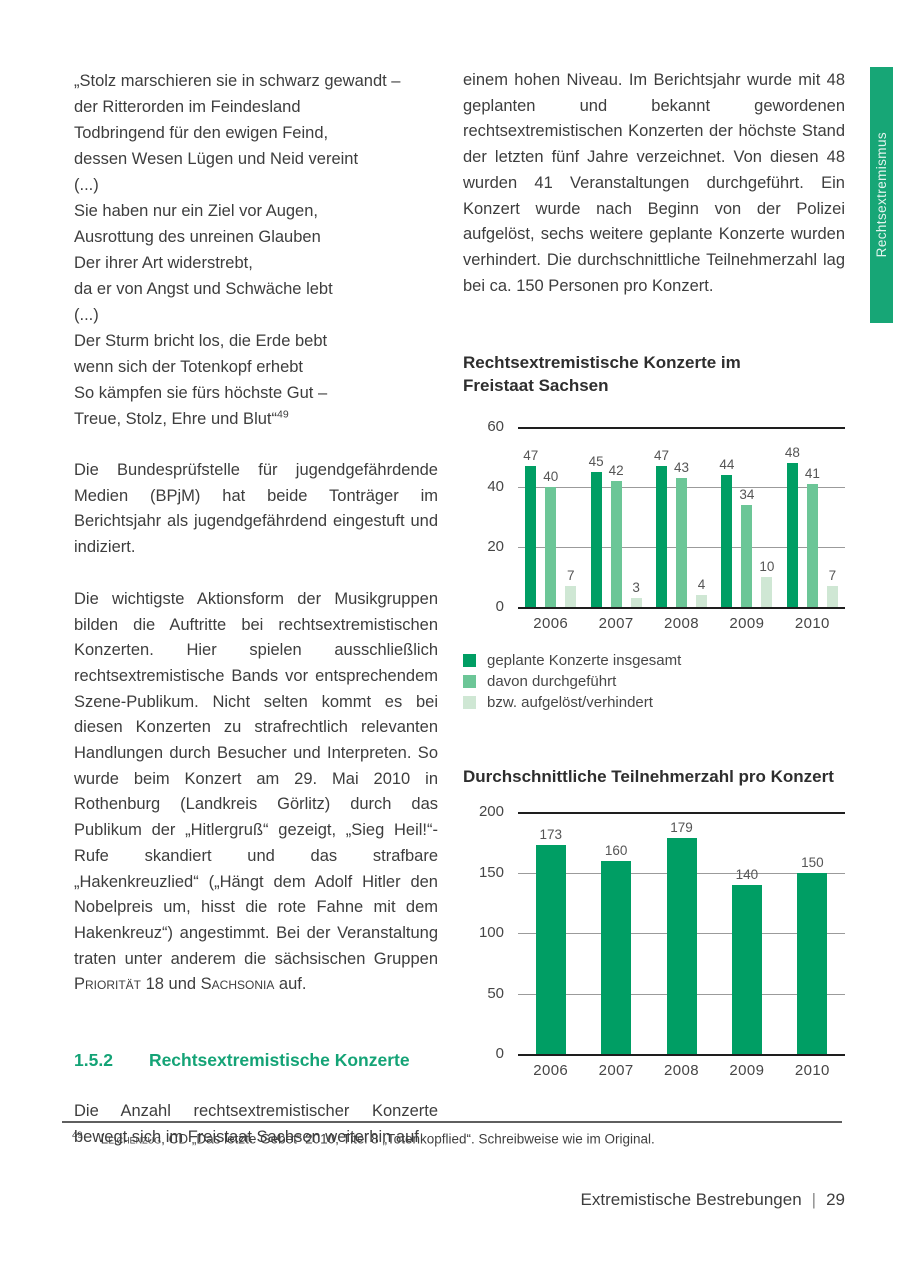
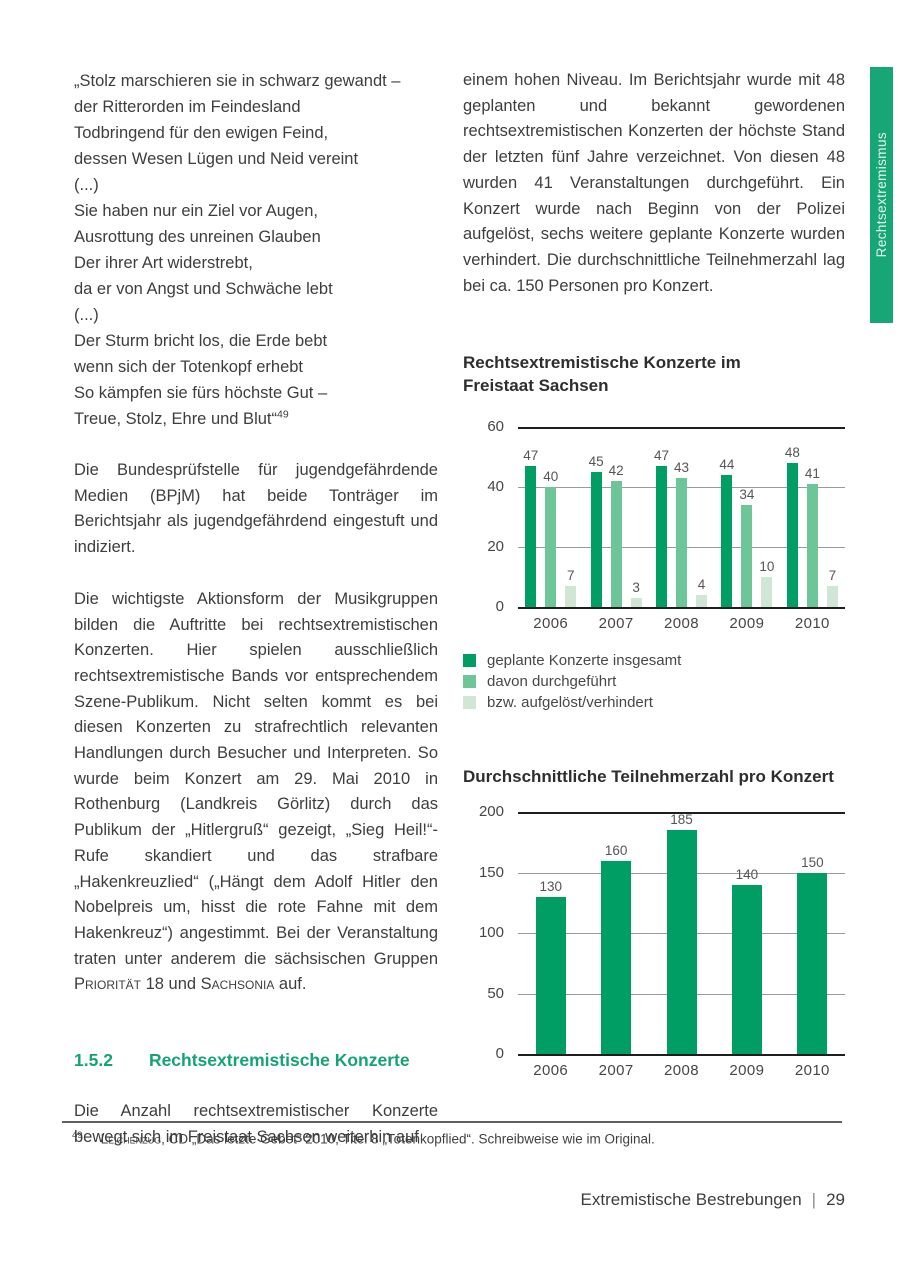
Durchschnittliche Teilnehmerzahl pro Konzert/2006: 173 -> 130
Durchschnittliche Teilnehmerzahl pro Konzert/2008: 179 -> 185
